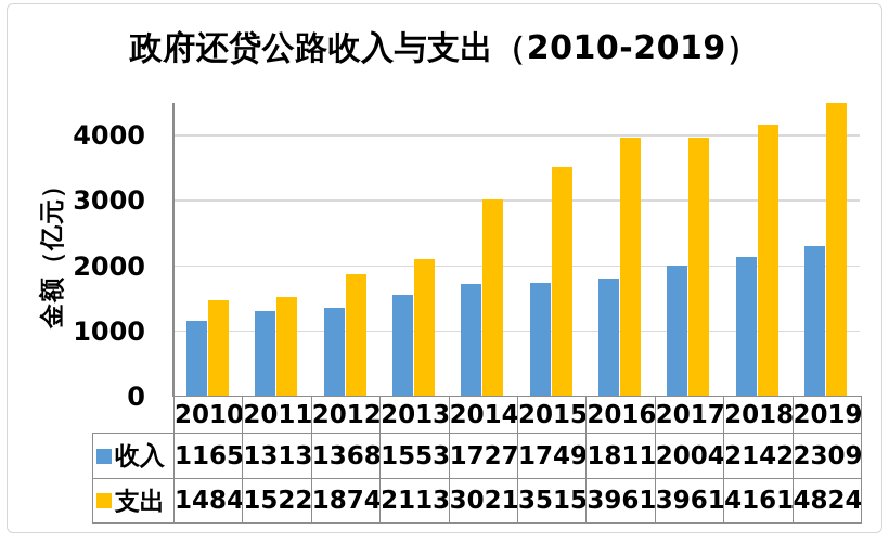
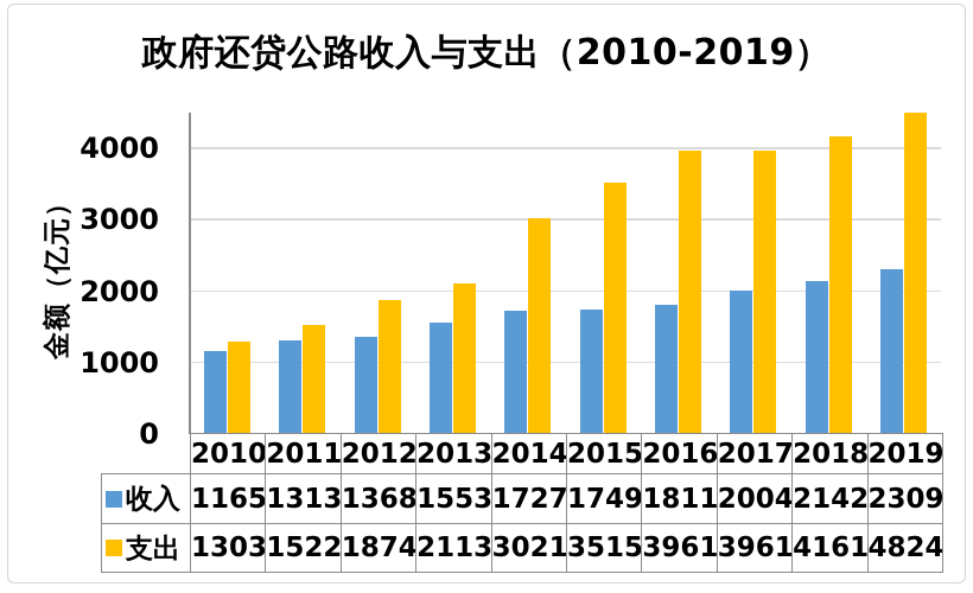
支出/2010: 1484 -> 1303
